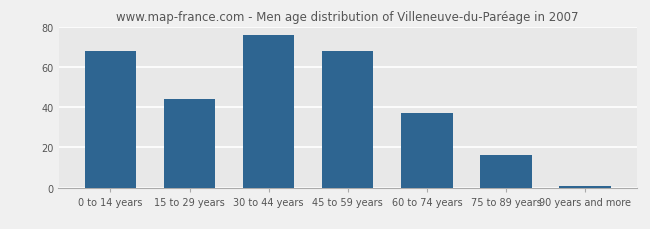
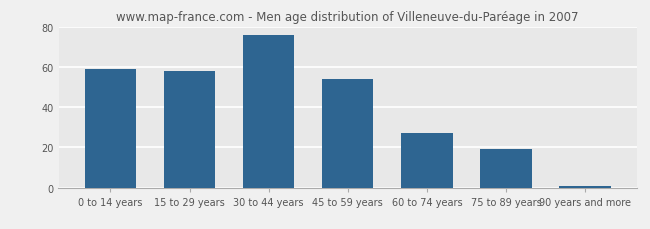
0 to 14 years: 68 -> 59
15 to 29 years: 44 -> 58
45 to 59 years: 68 -> 54
60 to 74 years: 37 -> 27
75 to 89 years: 16 -> 19
